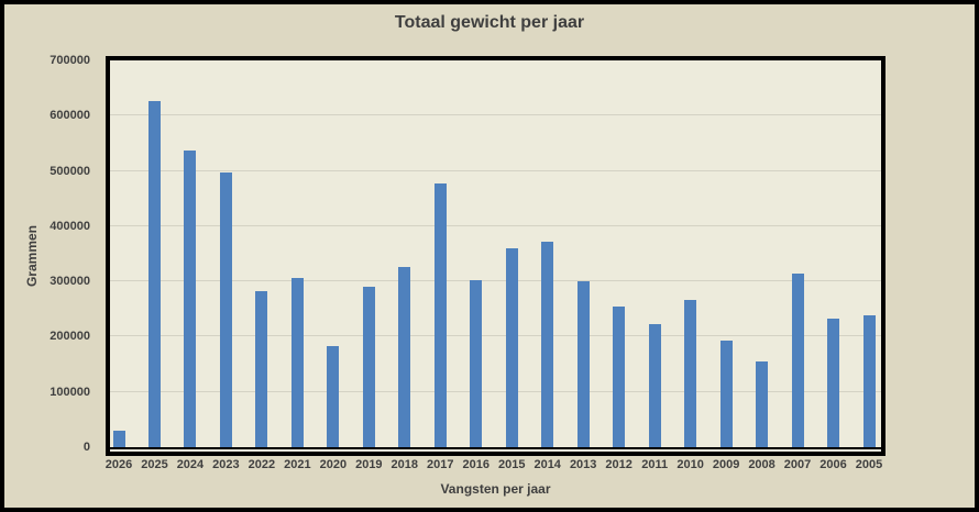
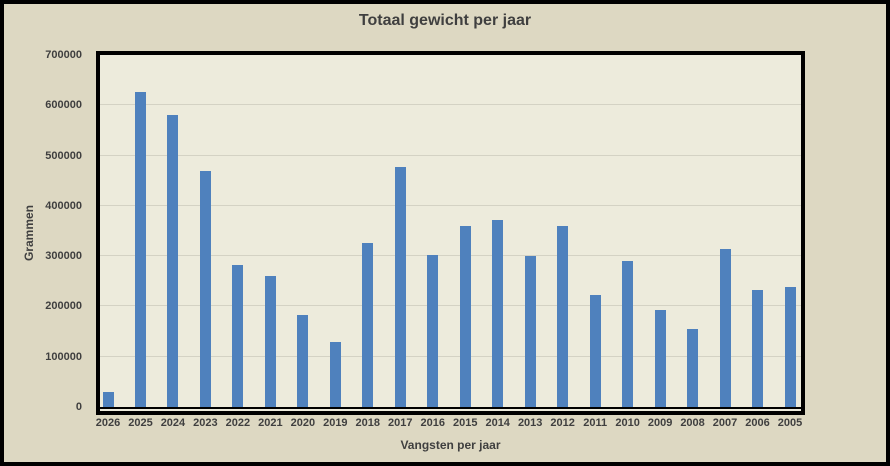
2024: 540000 -> 580000
2023: 500000 -> 470000
2021: 310000 -> 260000
2019: 290000 -> 130000
2012: 250000 -> 360000
2010: 270000 -> 290000
